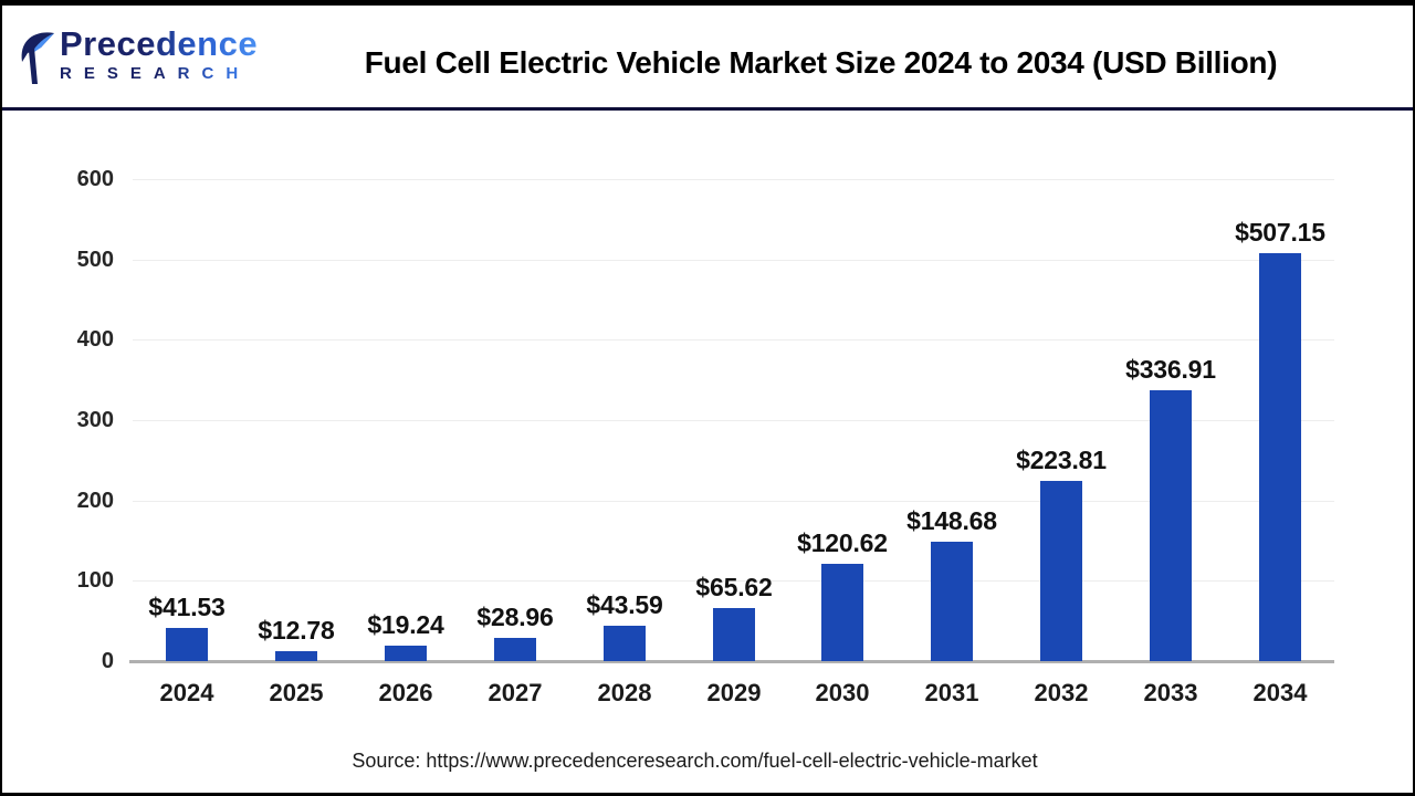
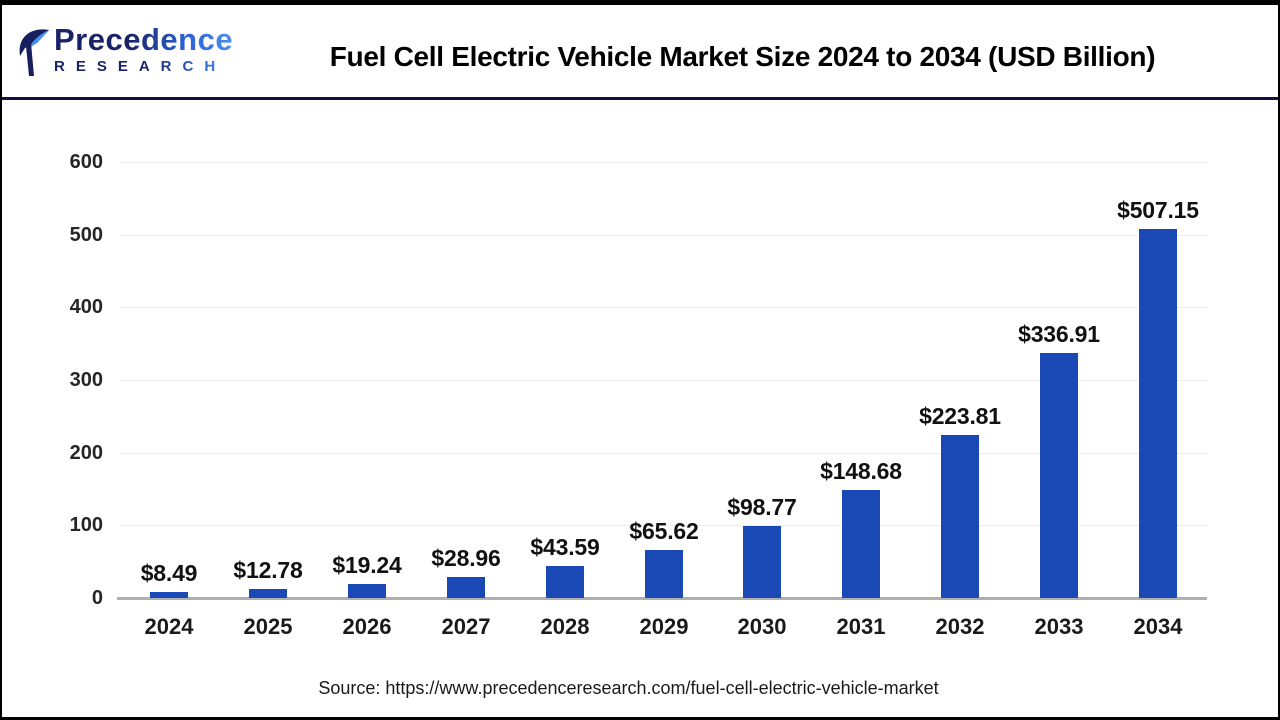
2024: $41.53 -> $8.49
2030: $120.62 -> $98.77
